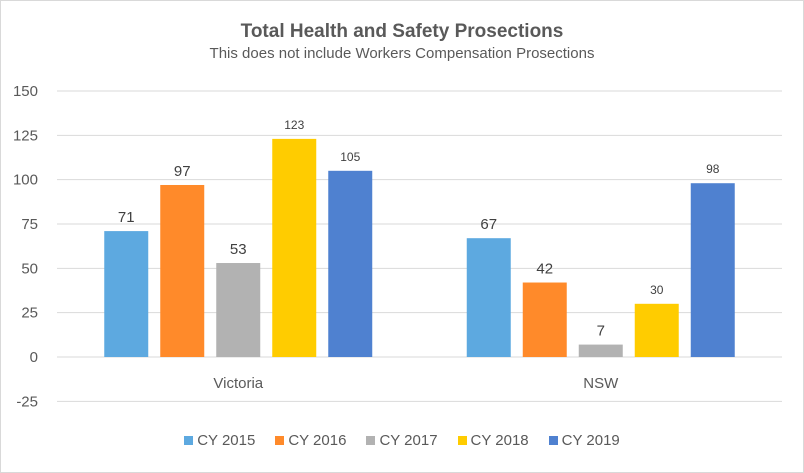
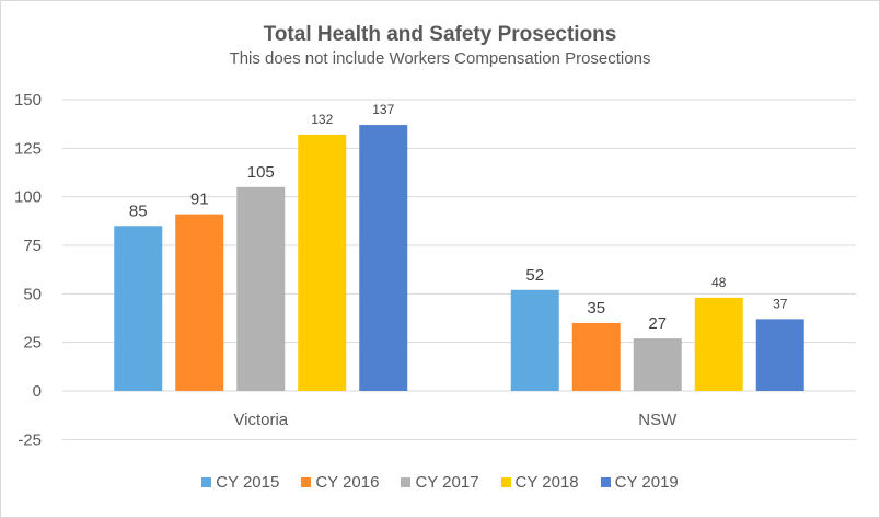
CY 2015/Victoria: 71 -> 85
CY 2016/Victoria: 97 -> 91
CY 2017/Victoria: 53 -> 105
CY 2018/Victoria: 123 -> 132
CY 2019/Victoria: 105 -> 137
CY 2015/NSW: 67 -> 52
CY 2016/NSW: 42 -> 35
CY 2017/NSW: 7 -> 27
CY 2018/NSW: 30 -> 48
CY 2019/NSW: 98 -> 37
